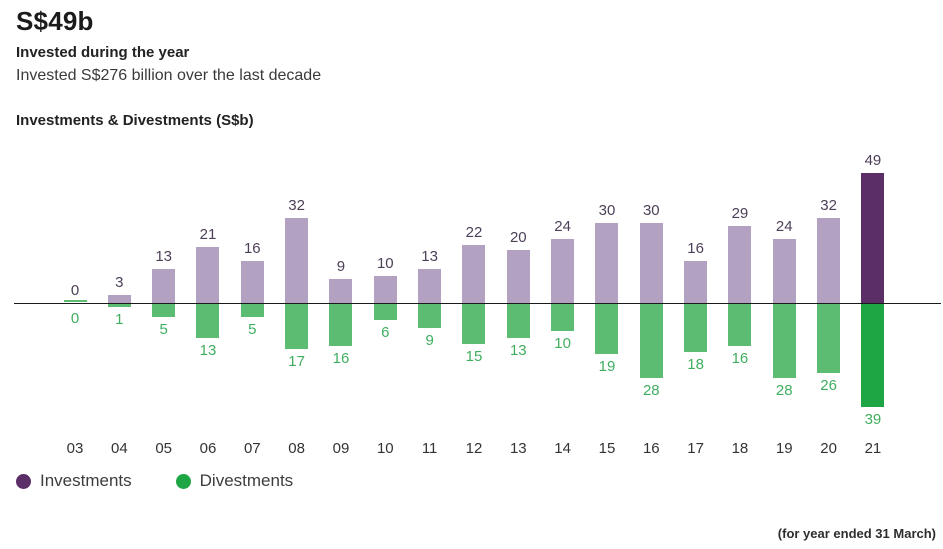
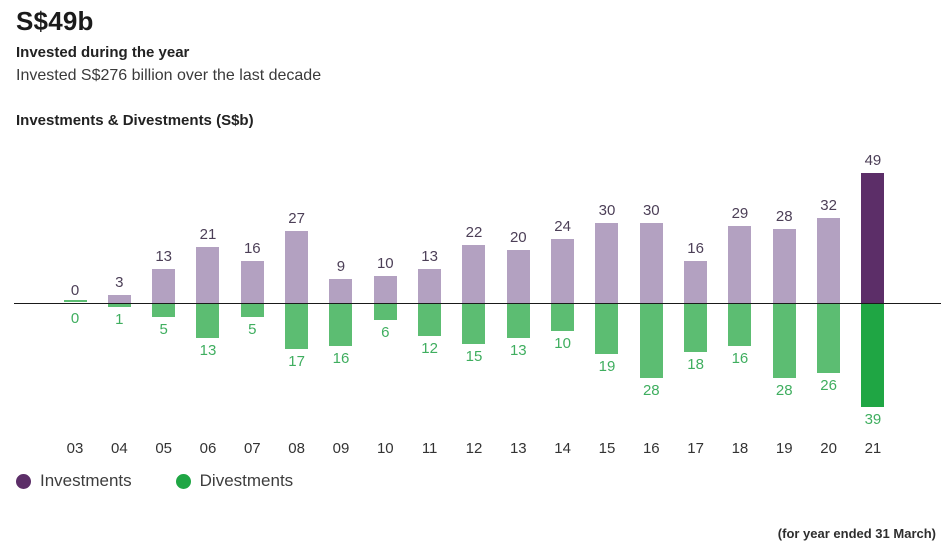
Investments/08: 32 -> 27
Divestments/11: 9 -> 12
Investments/19: 24 -> 28
